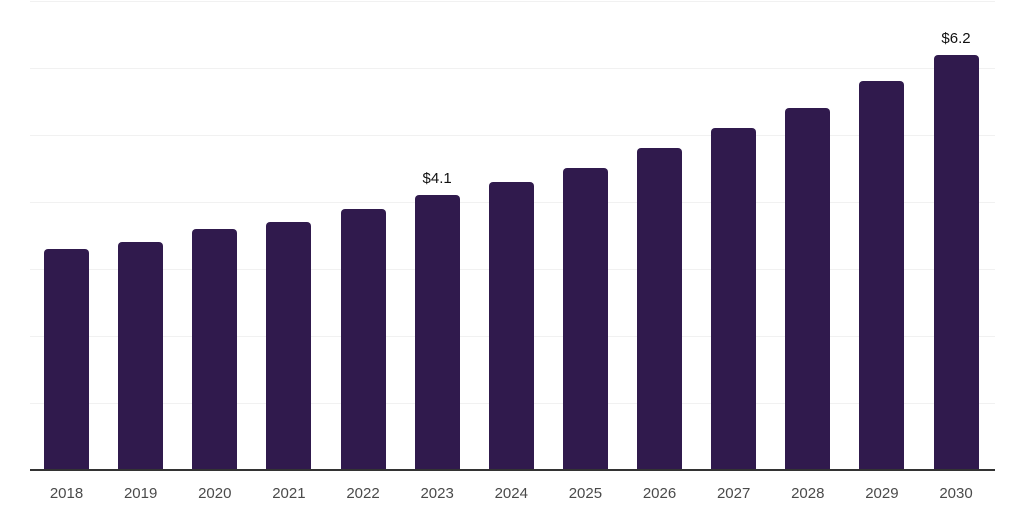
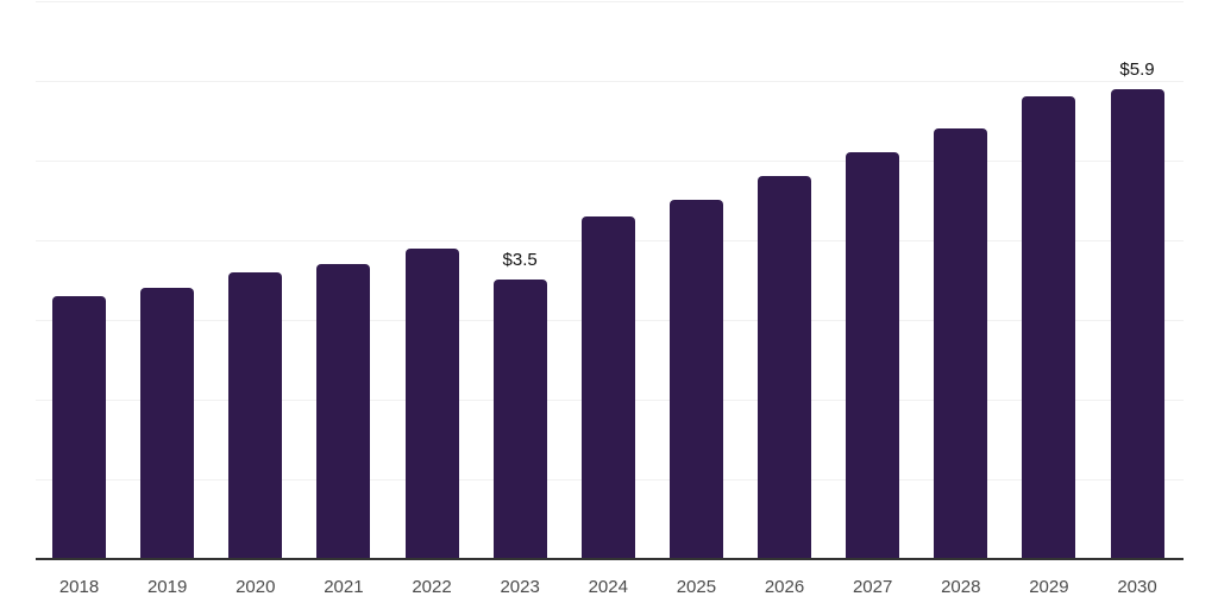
2023: $4.1 -> $3.5
2030: $6.2 -> $5.9
